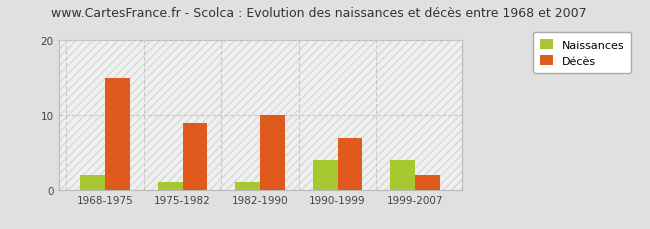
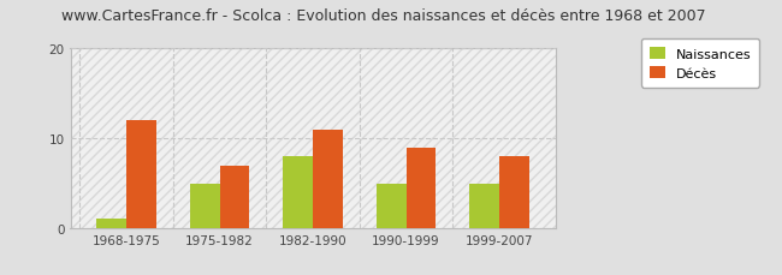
Naissances/1968-1975: 2 -> 1
Décès/1968-1975: 15 -> 12
Naissances/1975-1982: 1 -> 5
Décès/1975-1982: 9 -> 7
Naissances/1982-1990: 1 -> 8
Décès/1982-1990: 10 -> 11
Naissances/1990-1999: 4 -> 5
Décès/1990-1999: 7 -> 9
Naissances/1999-2007: 4 -> 5
Décès/1999-2007: 2 -> 8
